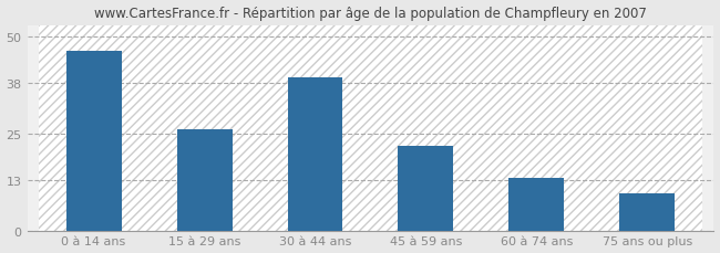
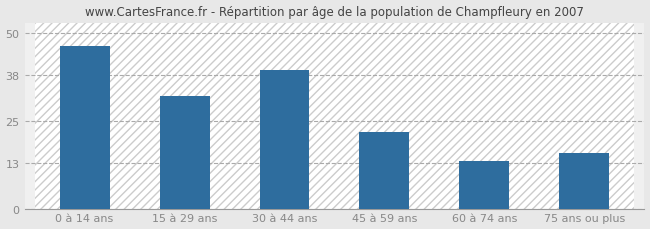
15 à 29 ans: 26.0 -> 32.0
75 ans ou plus: 9.5 -> 16.0
